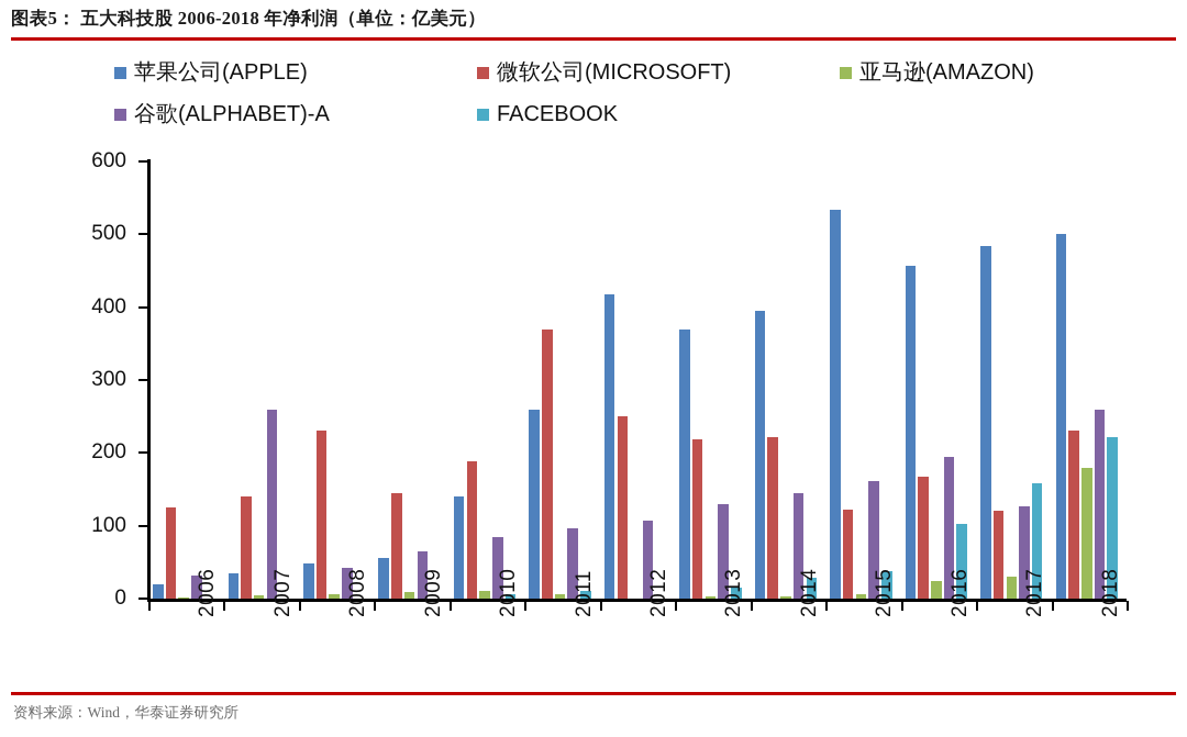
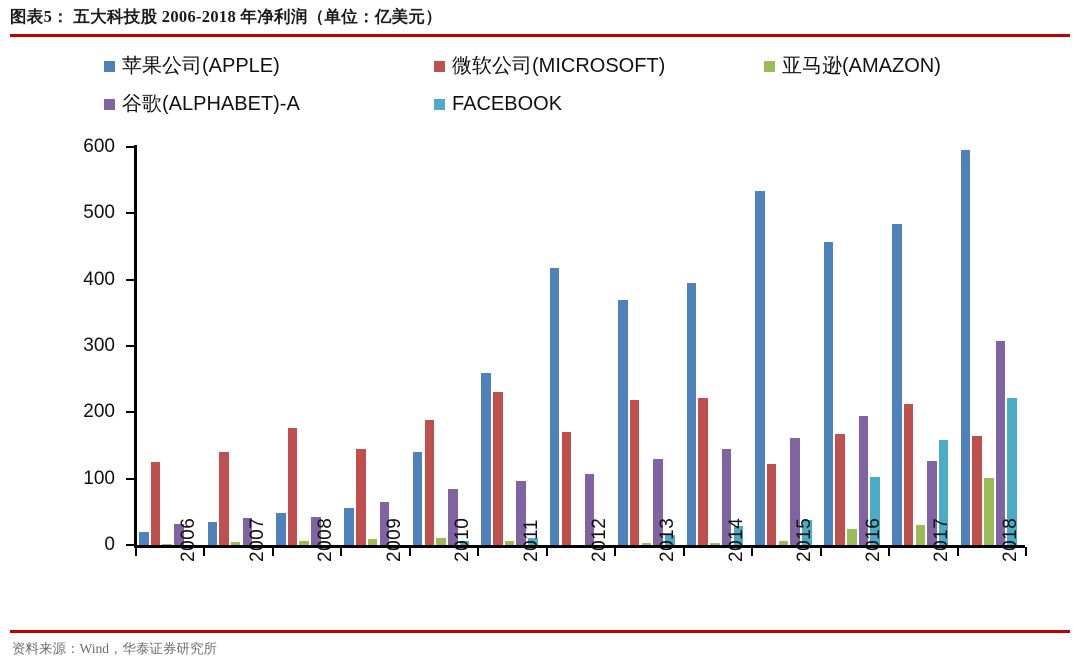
谷歌(ALPHABET)-A/2007: 260 -> 40
微软公司(MICROSOFT)/2008: 230 -> 180
微软公司(MICROSOFT)/2011: 370 -> 230
微软公司(MICROSOFT)/2012: 250 -> 170
微软公司(MICROSOFT)/2017: 120 -> 210
苹果公司(APPLE)/2018: 500 -> 600
微软公司(MICROSOFT)/2018: 230 -> 160
亚马逊(AMAZON)/2018: 180 -> 100
谷歌(ALPHABET)-A/2018: 260 -> 310
